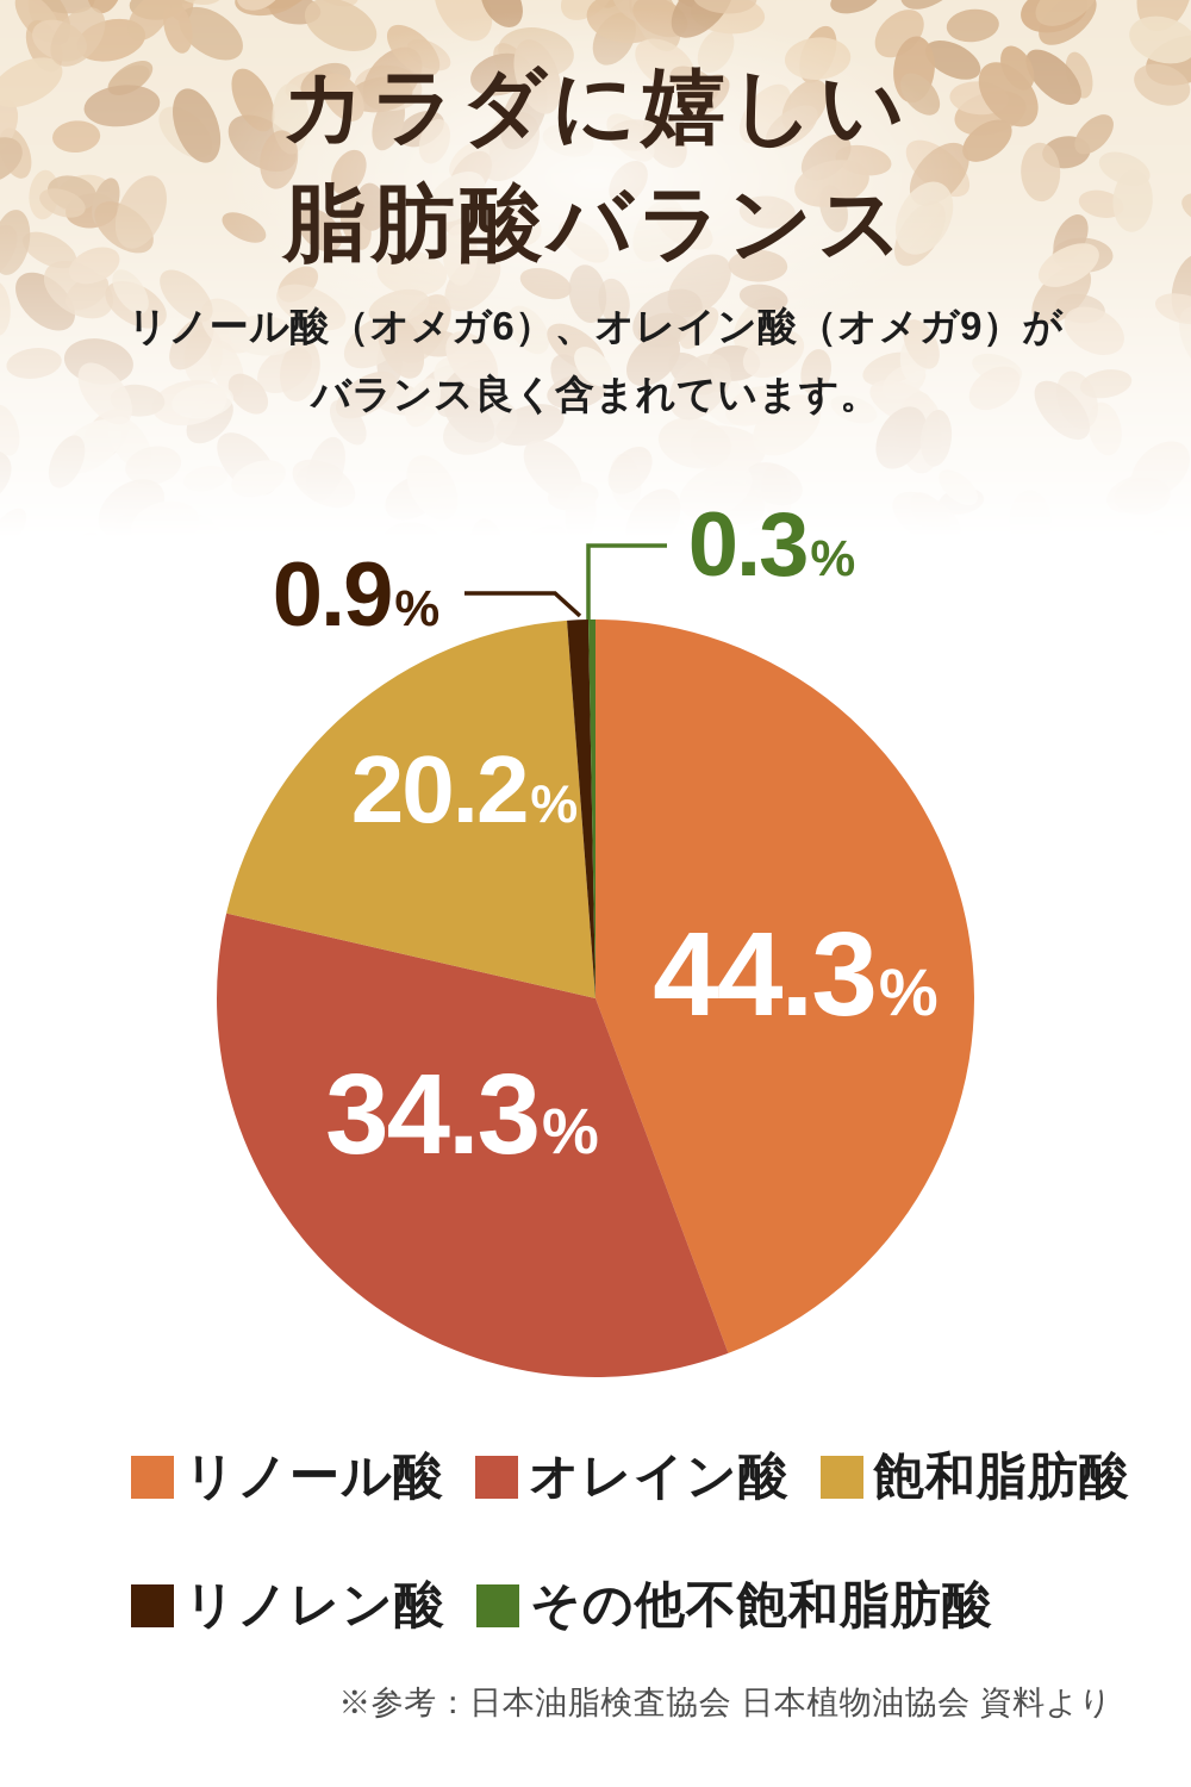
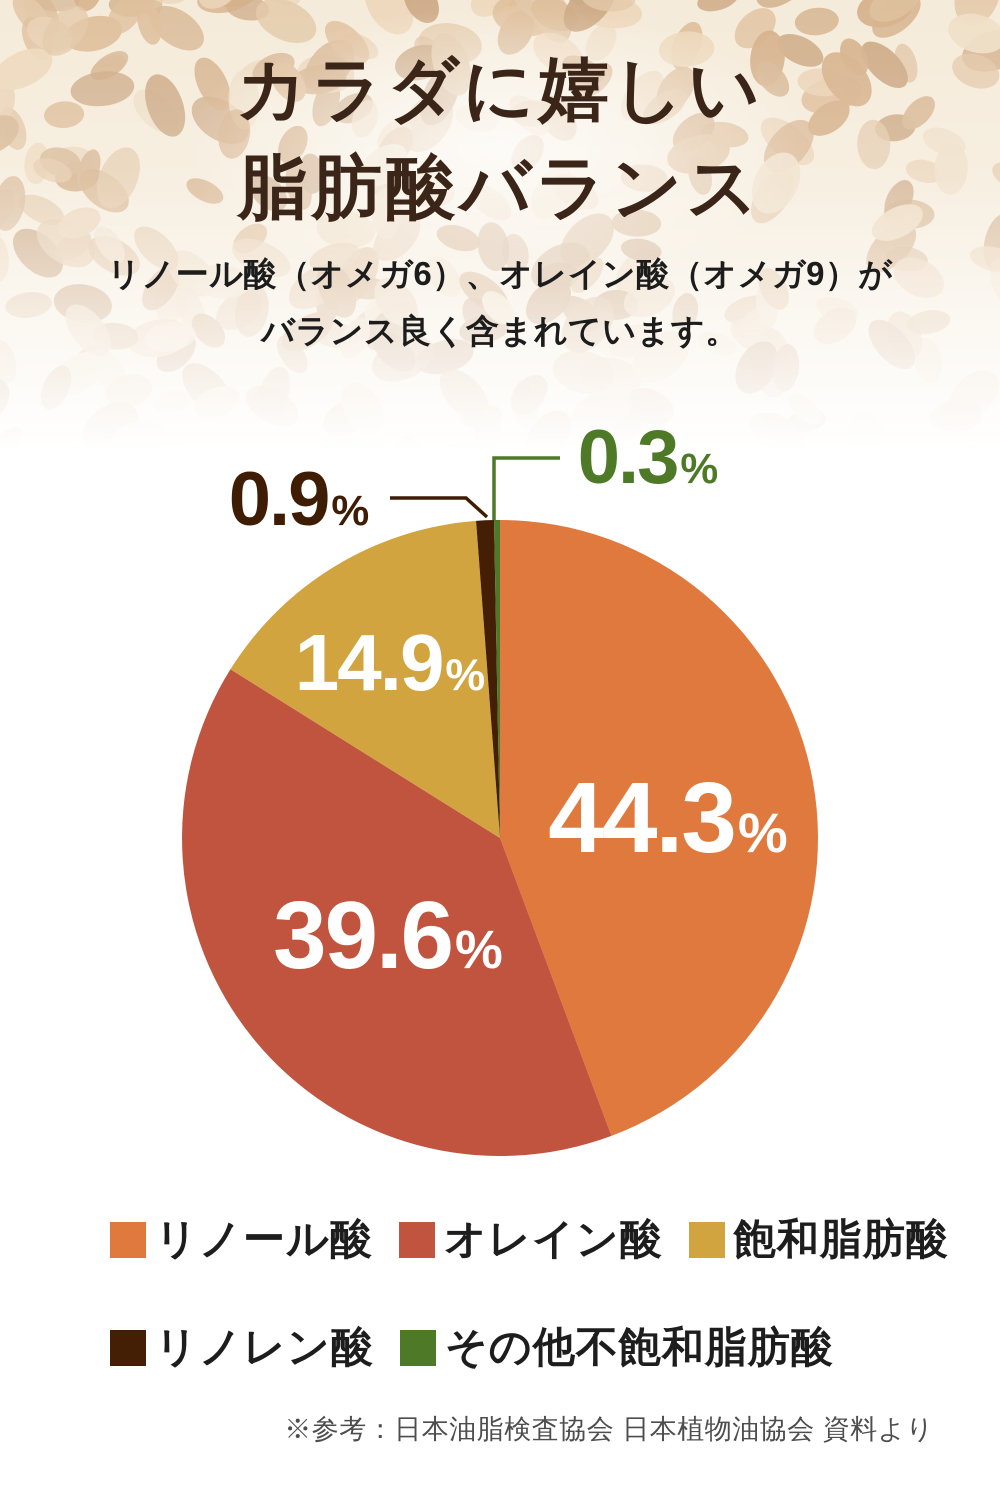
オレイン酸: 34.3 -> 39.6
飽和脂肪酸: 20.2 -> 14.9
